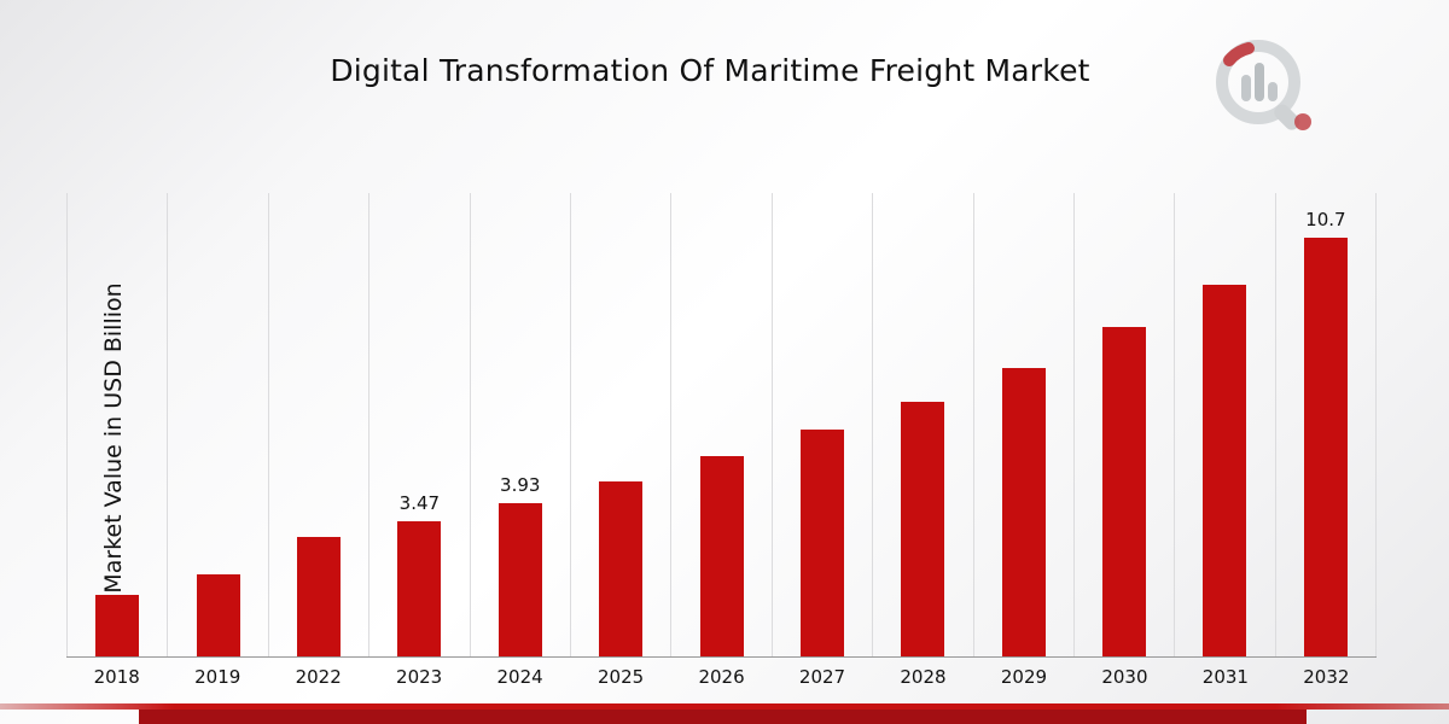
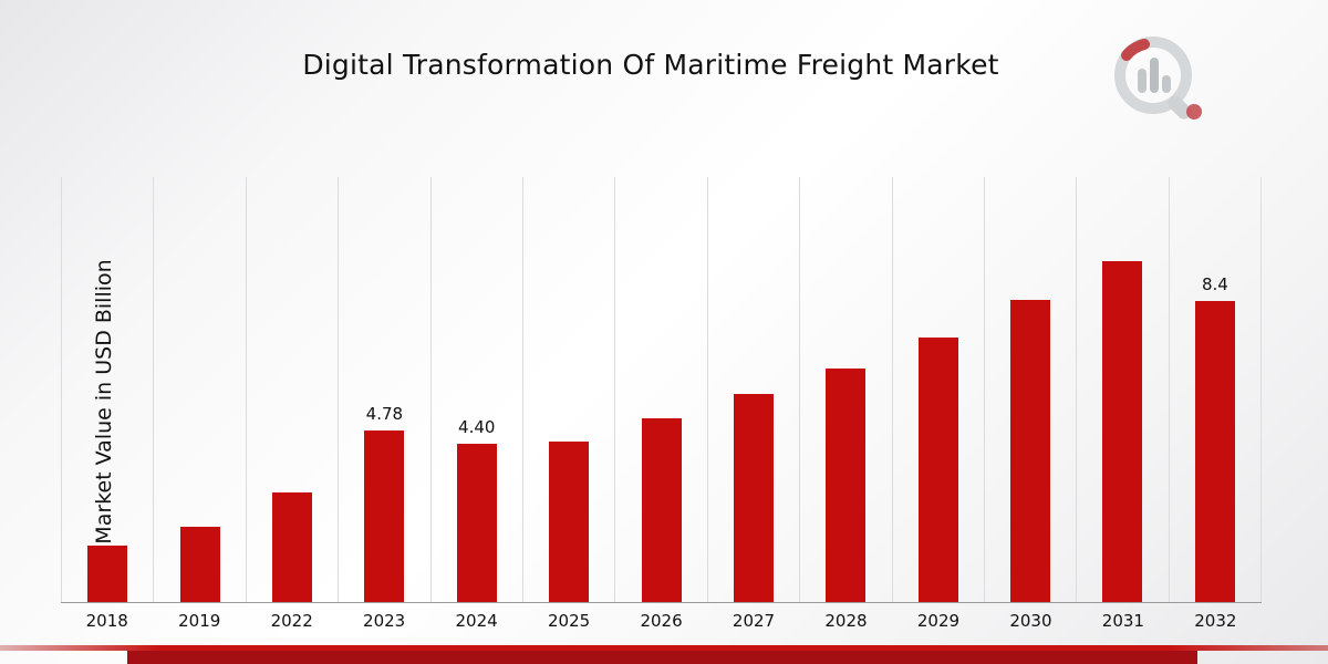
2023: 3.47 -> 4.78
2024: 3.93 -> 4.40
2032: 10.7 -> 8.4
